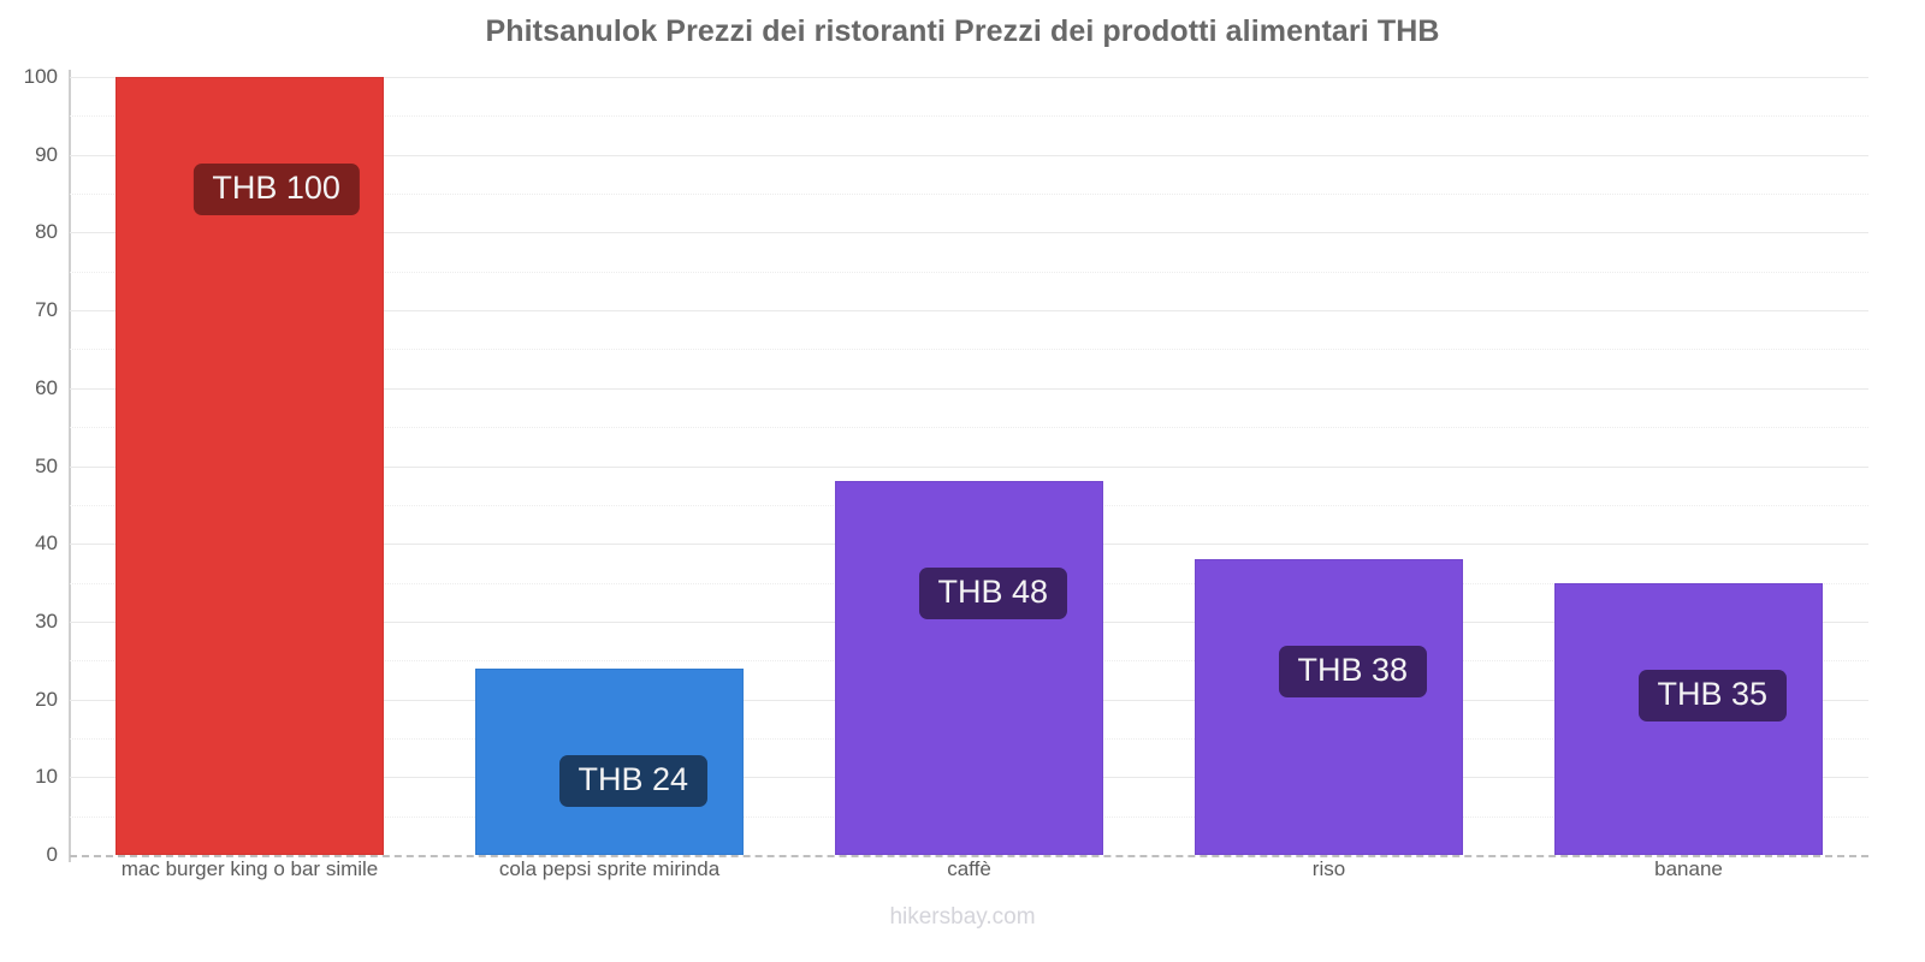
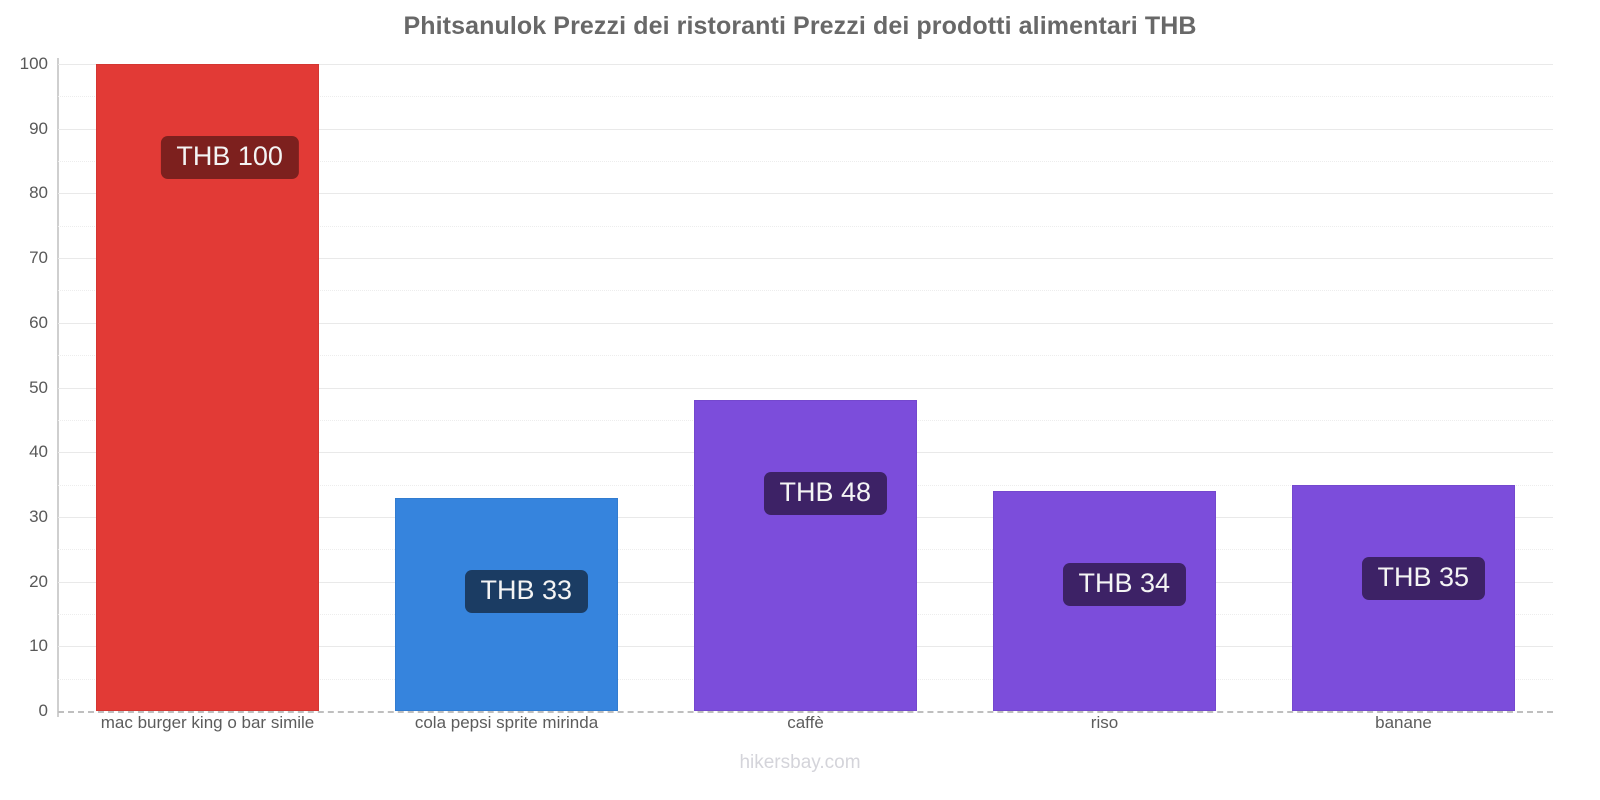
cola pepsi sprite mirinda: 24 -> 33
riso: 38 -> 34
